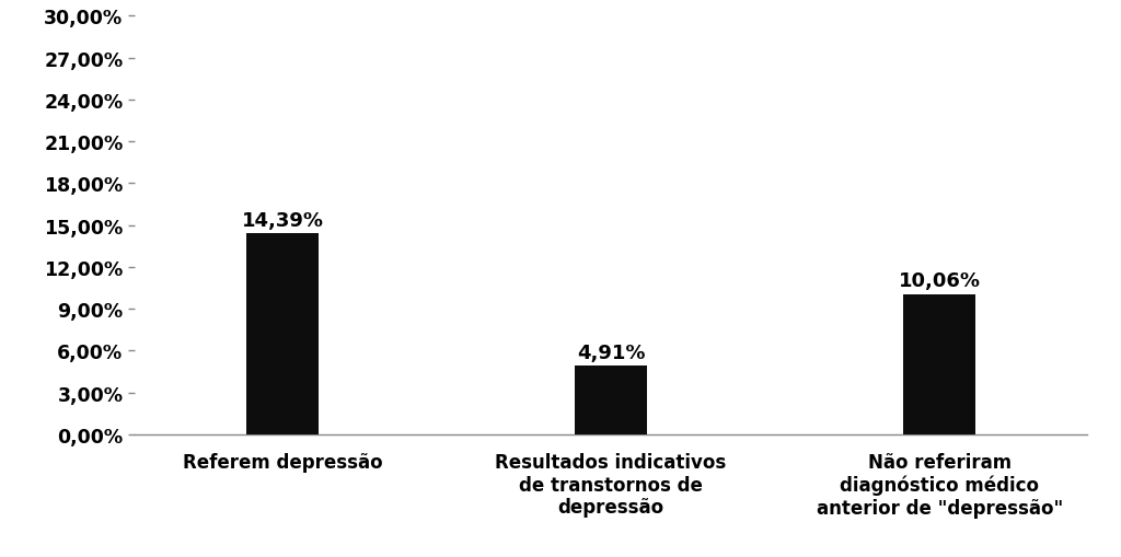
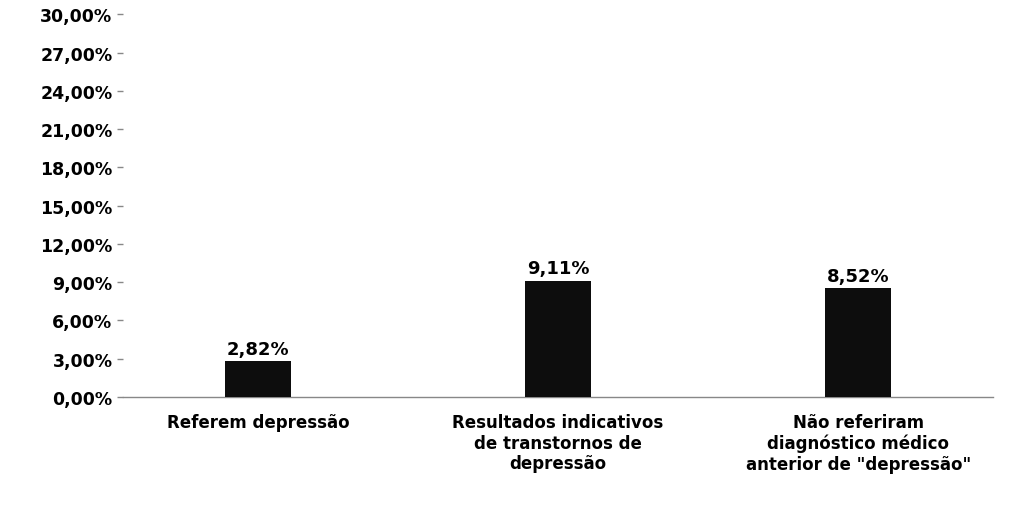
Referem depressão: 14,39% -> 2,82%
Resultados indicativos de transtornos de depressão: 4,91% -> 9,11%
Não referiram diagnóstico médico anterior de "depressão": 10,06% -> 8,52%
